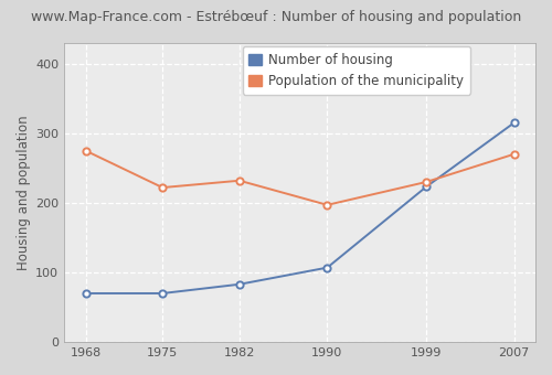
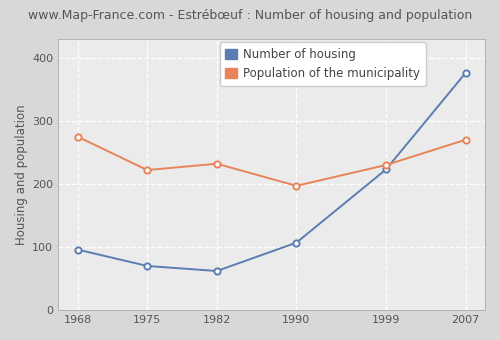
Number of housing/1968: 70 -> 96
Number of housing/1982: 83 -> 62
Number of housing/2007: 315 -> 376
